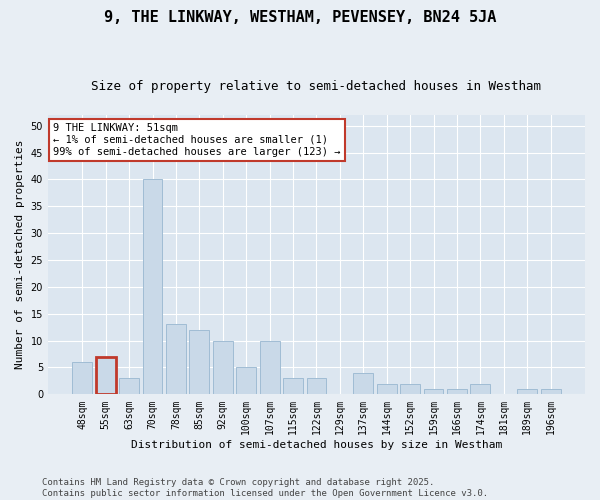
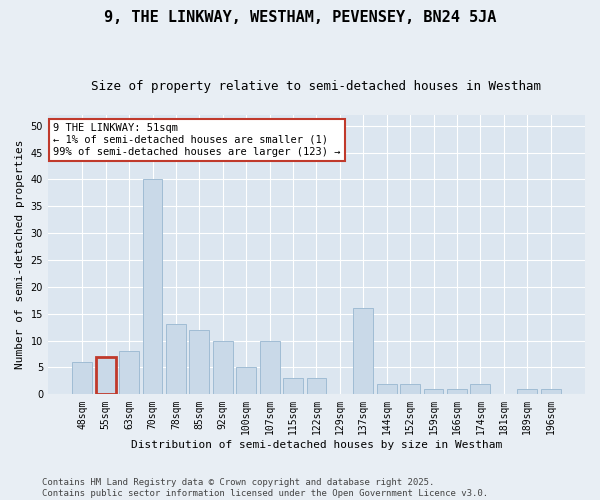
63sqm: 3 -> 8
137sqm: 4 -> 16
